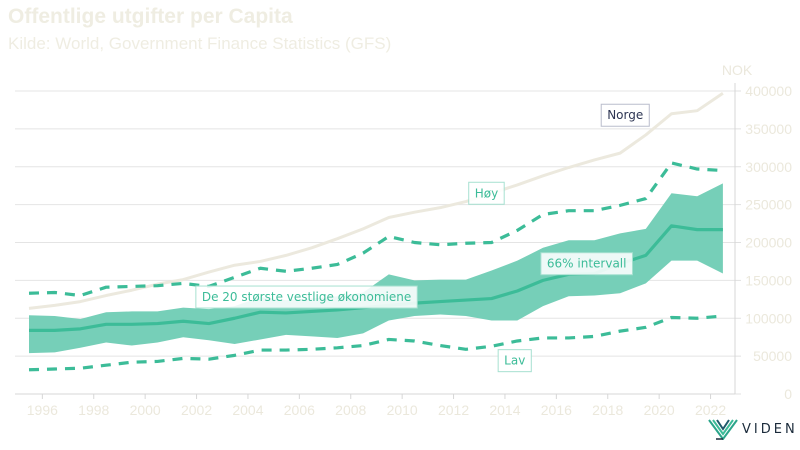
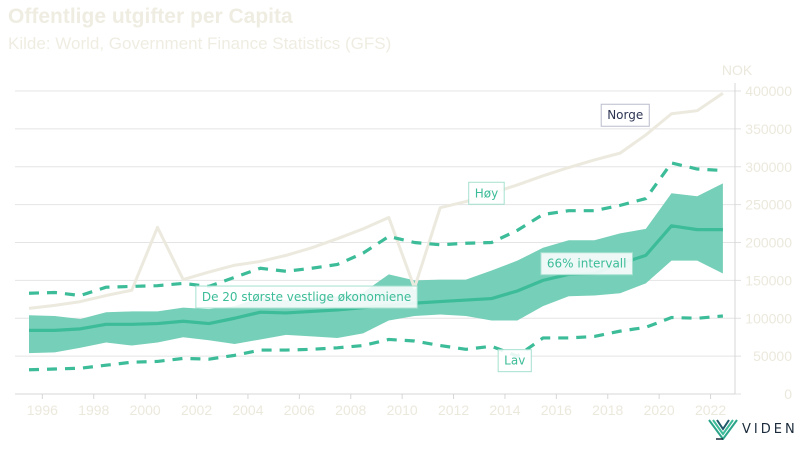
Norge/2000: 140000 -> 220000
Norge/2010: 240000 -> 140000
Lav/2014: 70000 -> 50000
